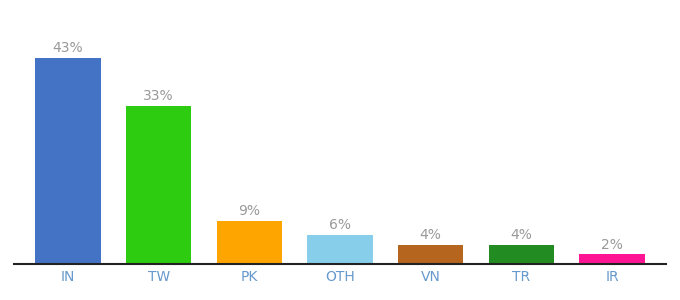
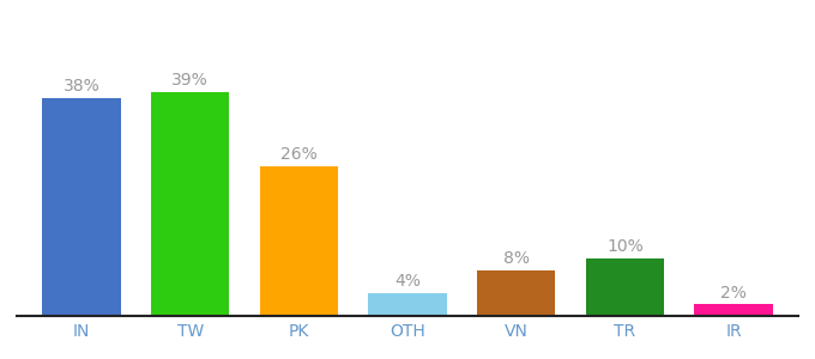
IN: 43% -> 38%
TW: 33% -> 39%
PK: 9% -> 26%
OTH: 6% -> 4%
VN: 4% -> 8%
TR: 4% -> 10%
